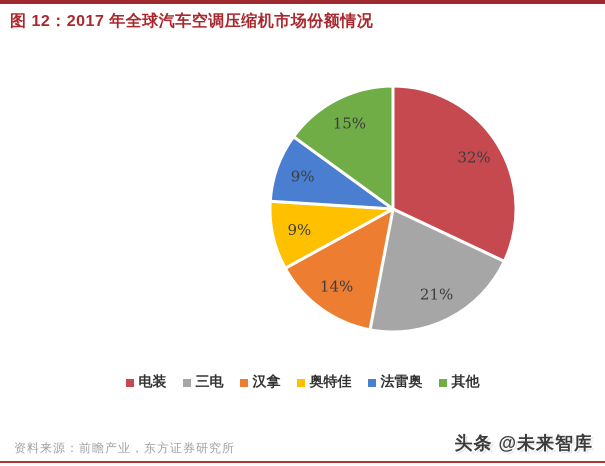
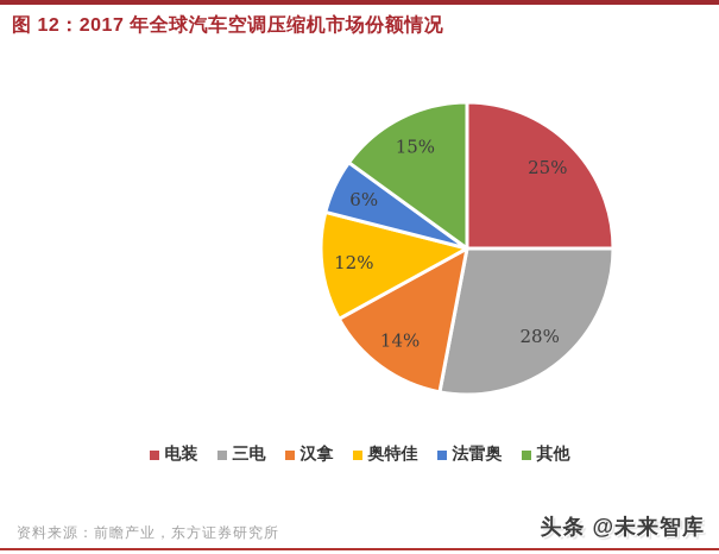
电装: 32% -> 25%
三电: 21% -> 28%
奥特佳: 9% -> 12%
法雷奥: 9% -> 6%
